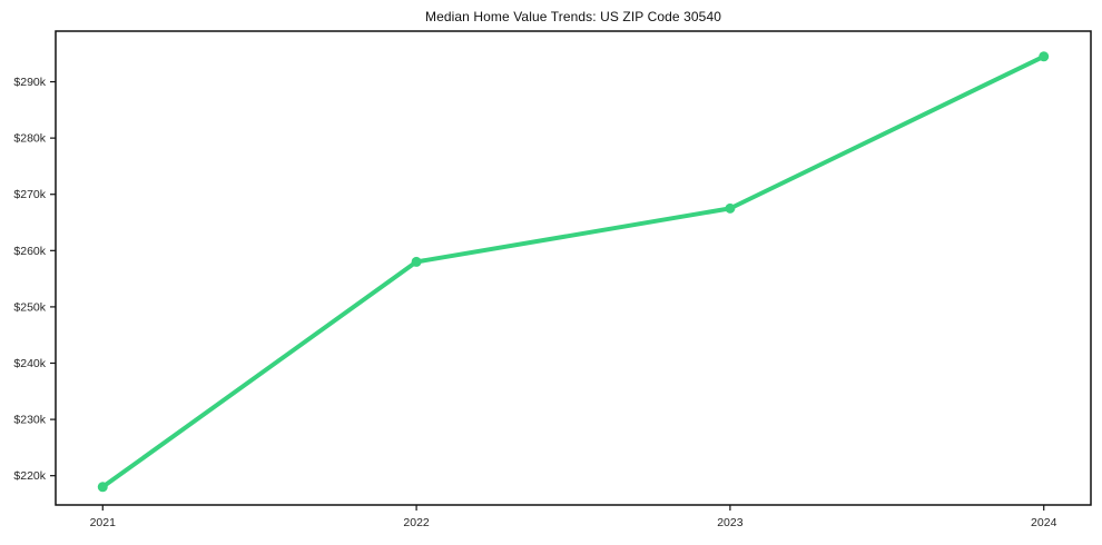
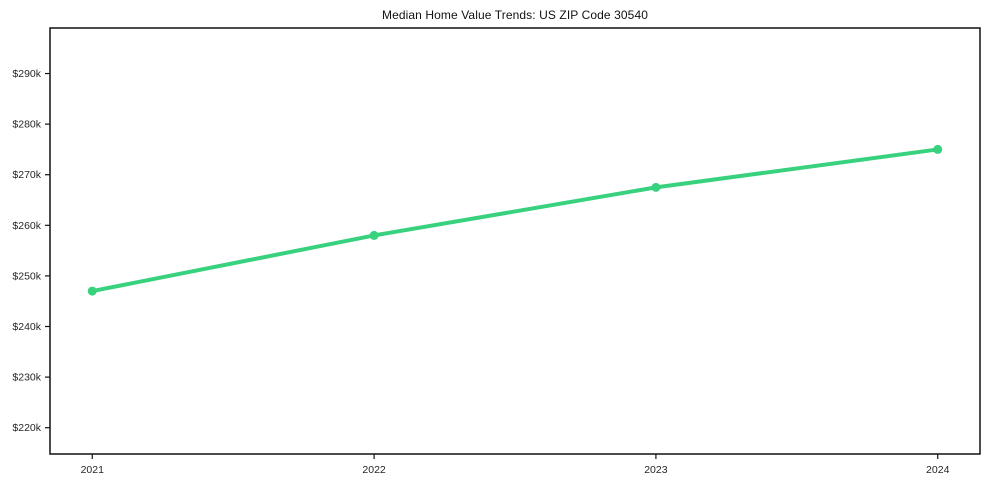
2021: $218k -> $247k
2024: $294k -> $275k
